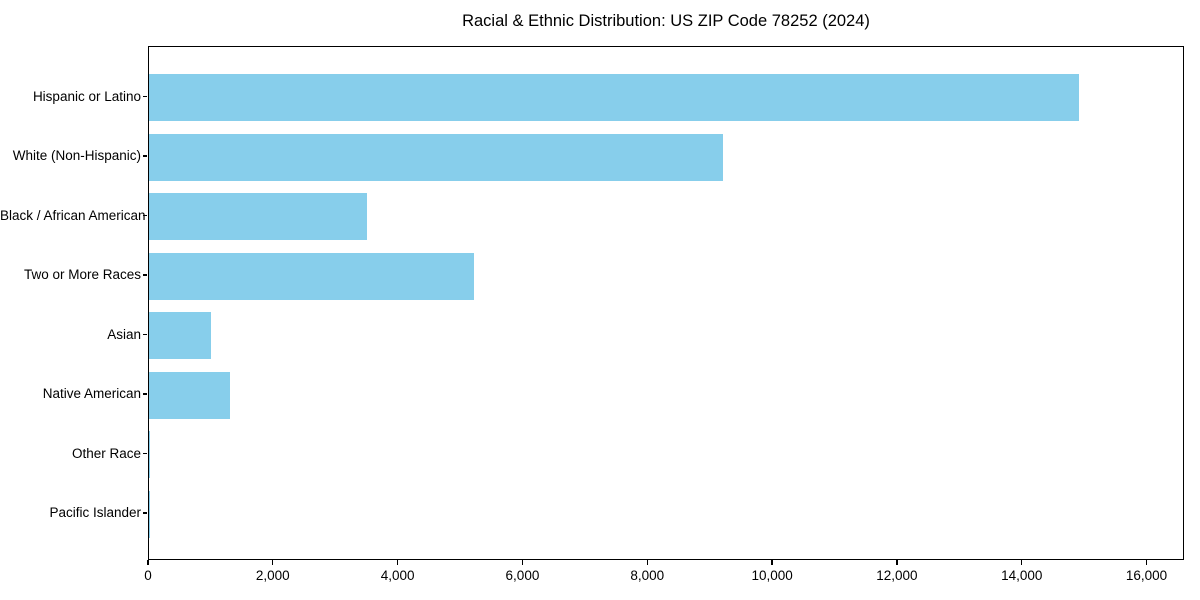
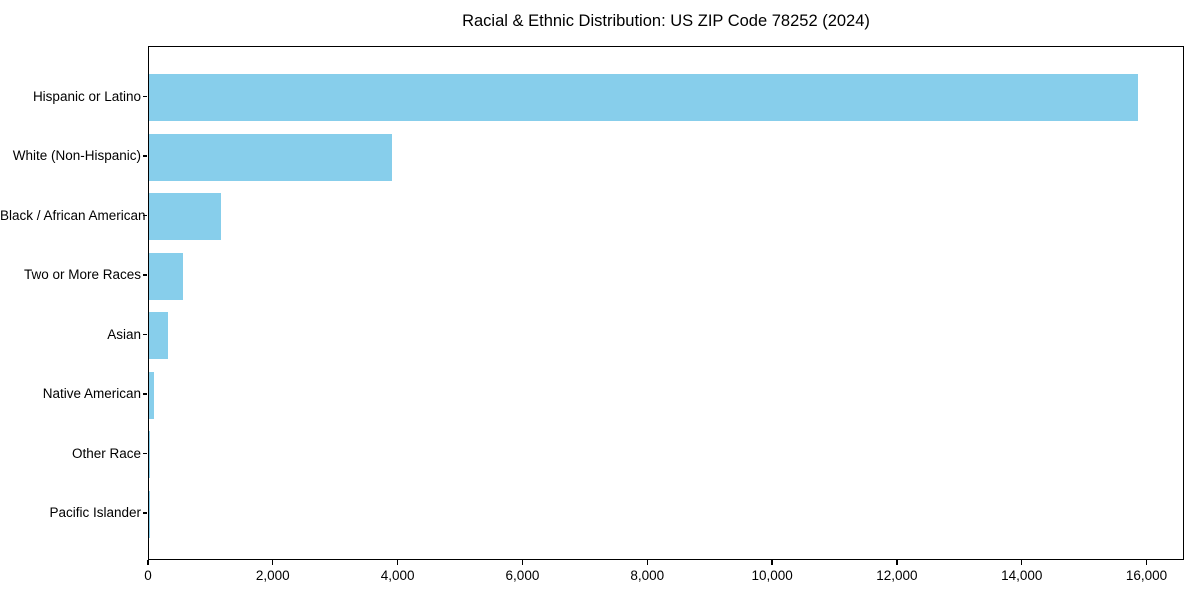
Hispanic or Latino: 14900 -> 15800
White (Non-Hispanic): 9200 -> 3900
Black / African American: 3500 -> 1200
Two or More Races: 5200 -> 600
Asian: 1000 -> 300
Native American: 1300 -> 100
